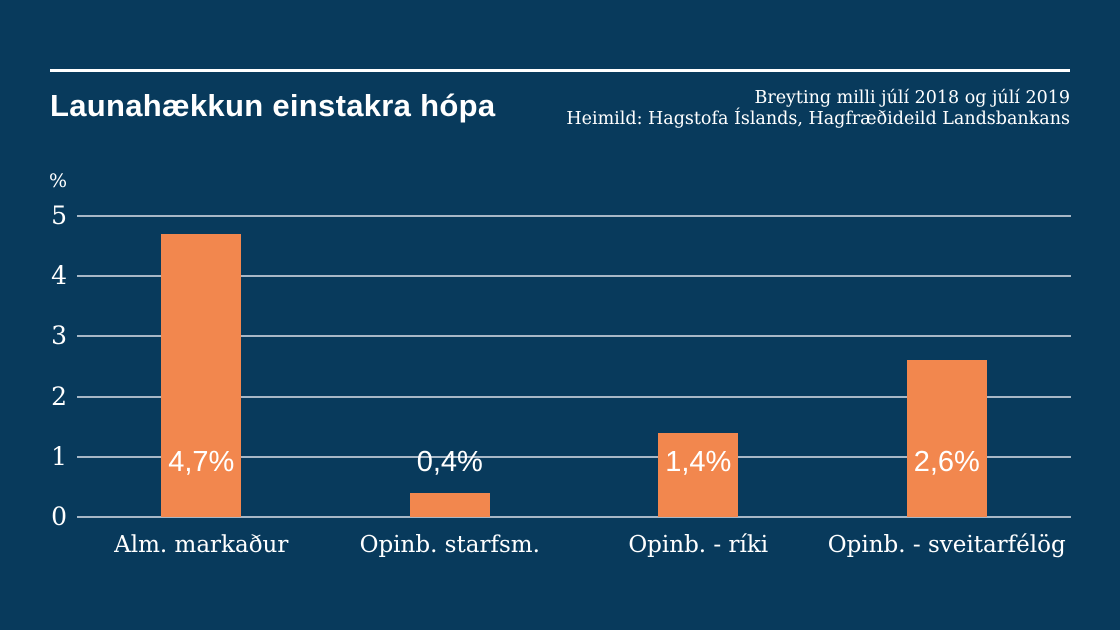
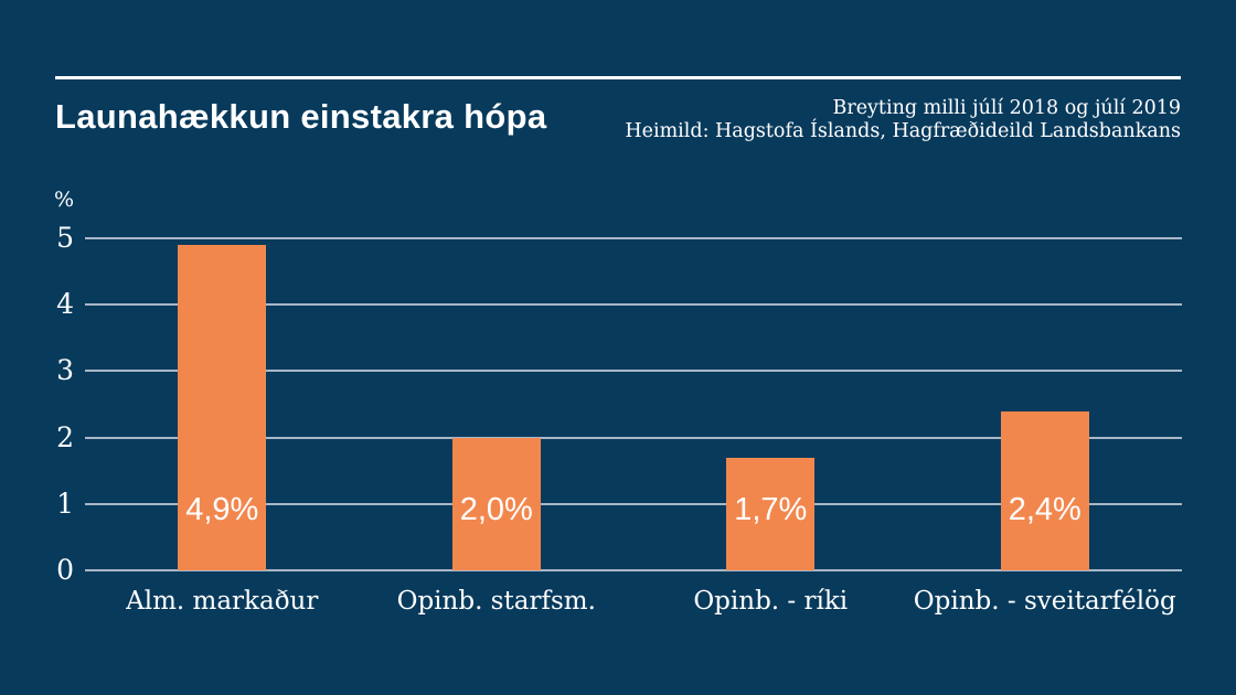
Alm. markaður: 4,7% -> 4,9%
Opinb. starfsm.: 0,4% -> 2,0%
Opinb. - ríki: 1,4% -> 1,7%
Opinb. - sveitarfélög: 2,6% -> 2,4%
